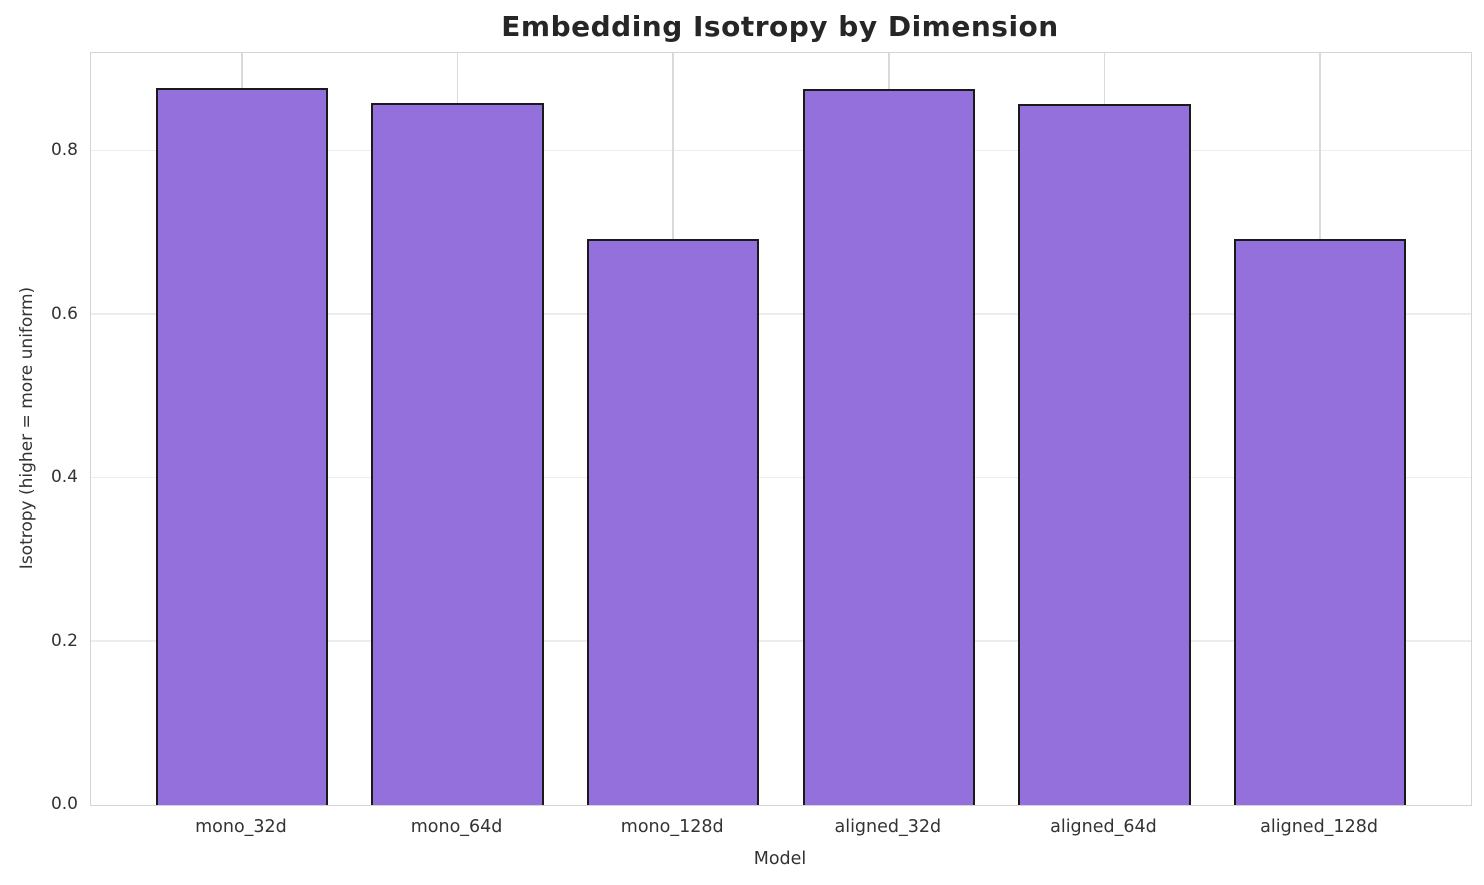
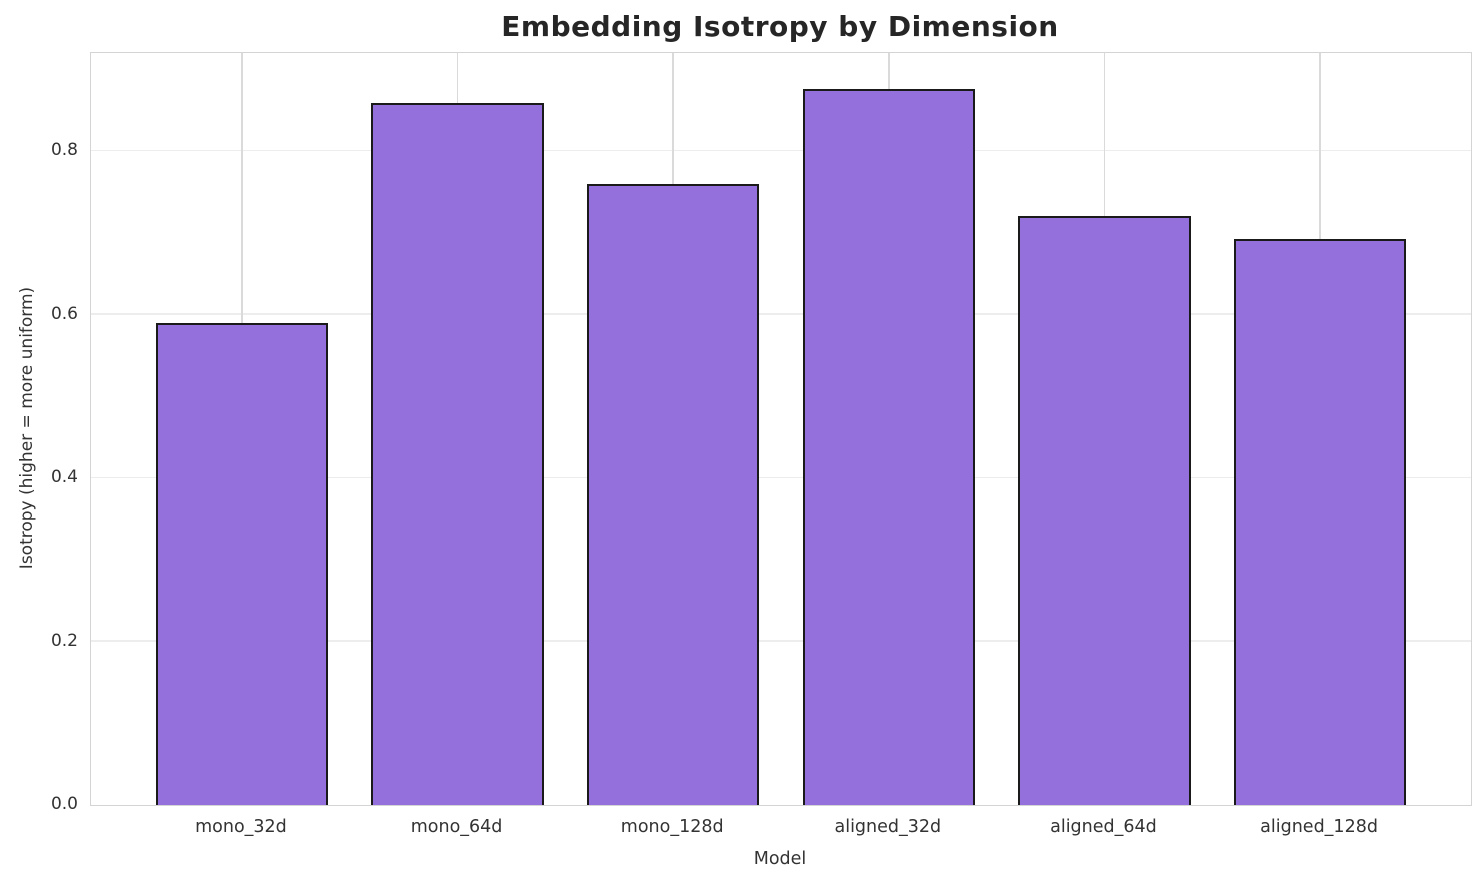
mono_32d: 0.88 -> 0.59
mono_128d: 0.69 -> 0.76
aligned_64d: 0.86 -> 0.72
